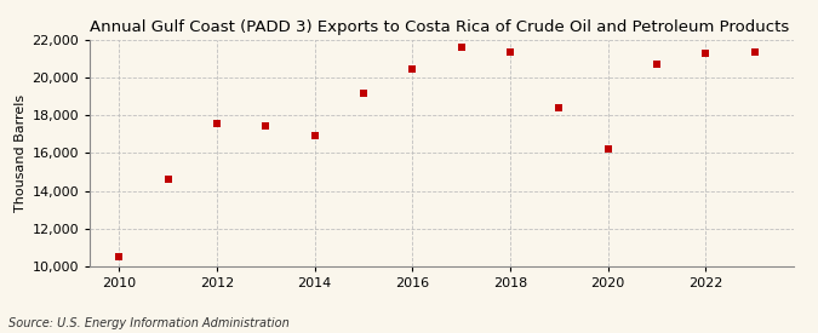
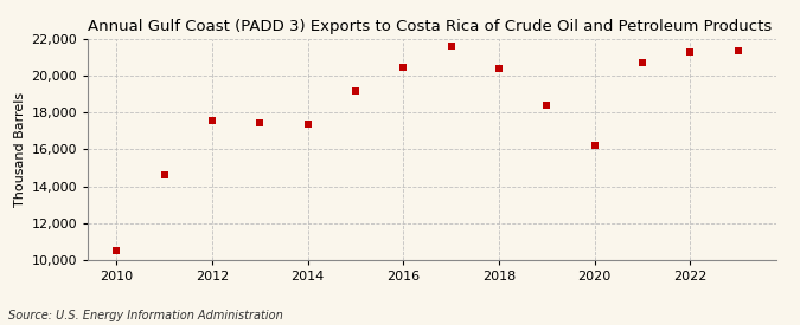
2014: 16,900 -> 17,400
2018: 21,400 -> 20,400
